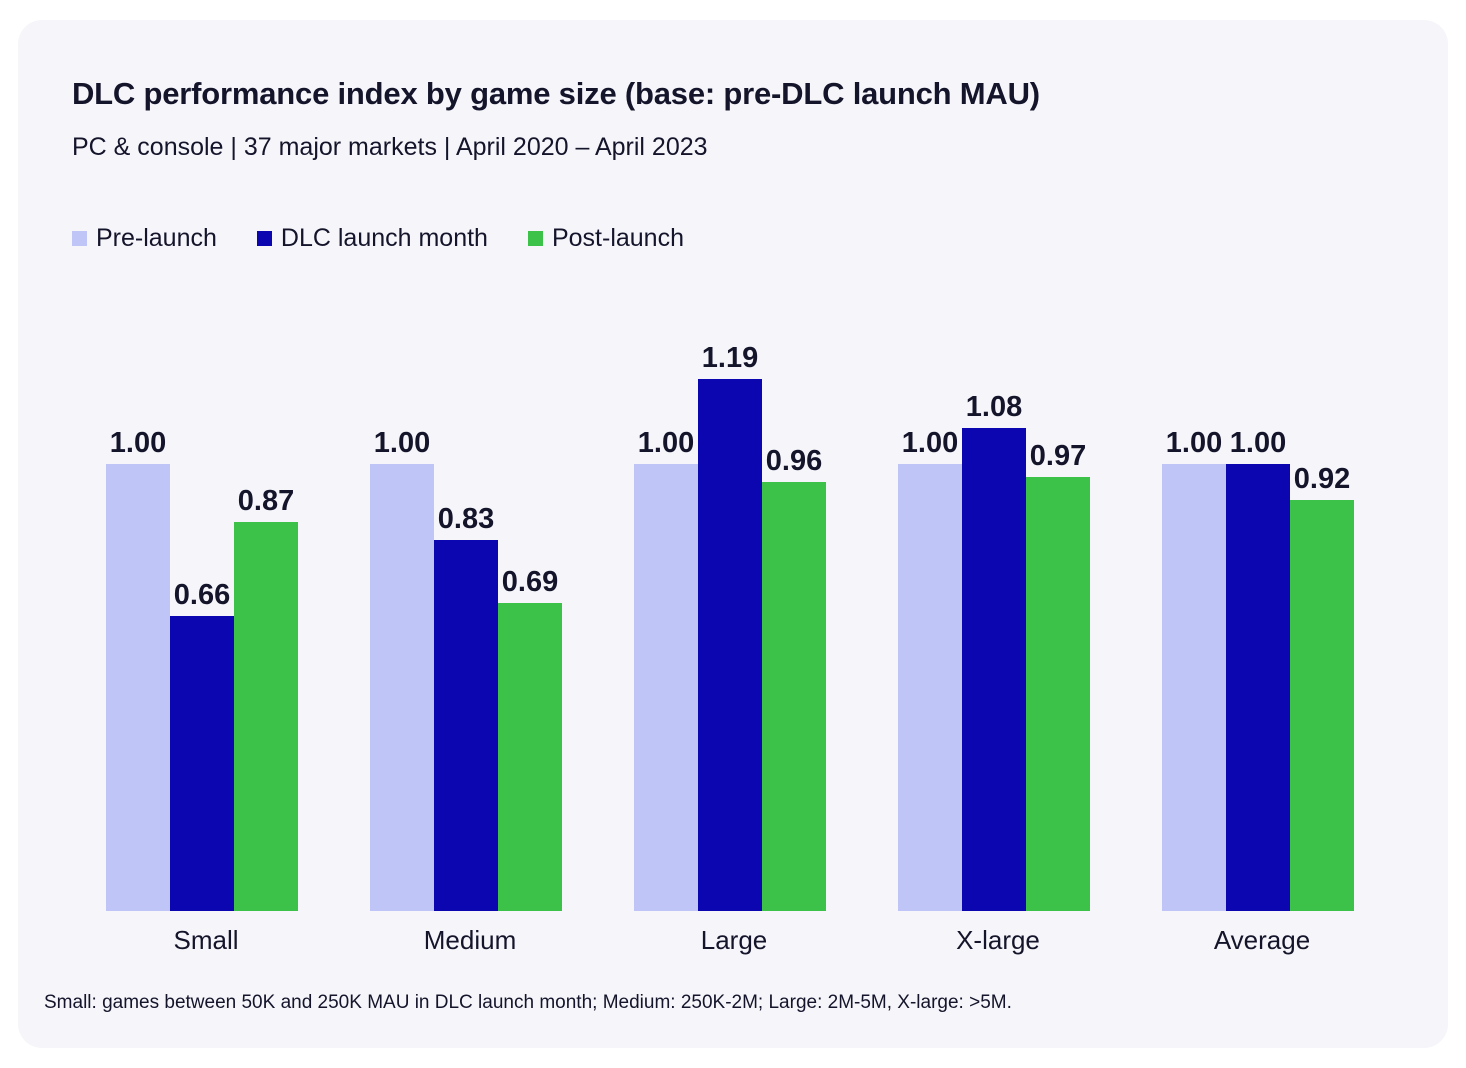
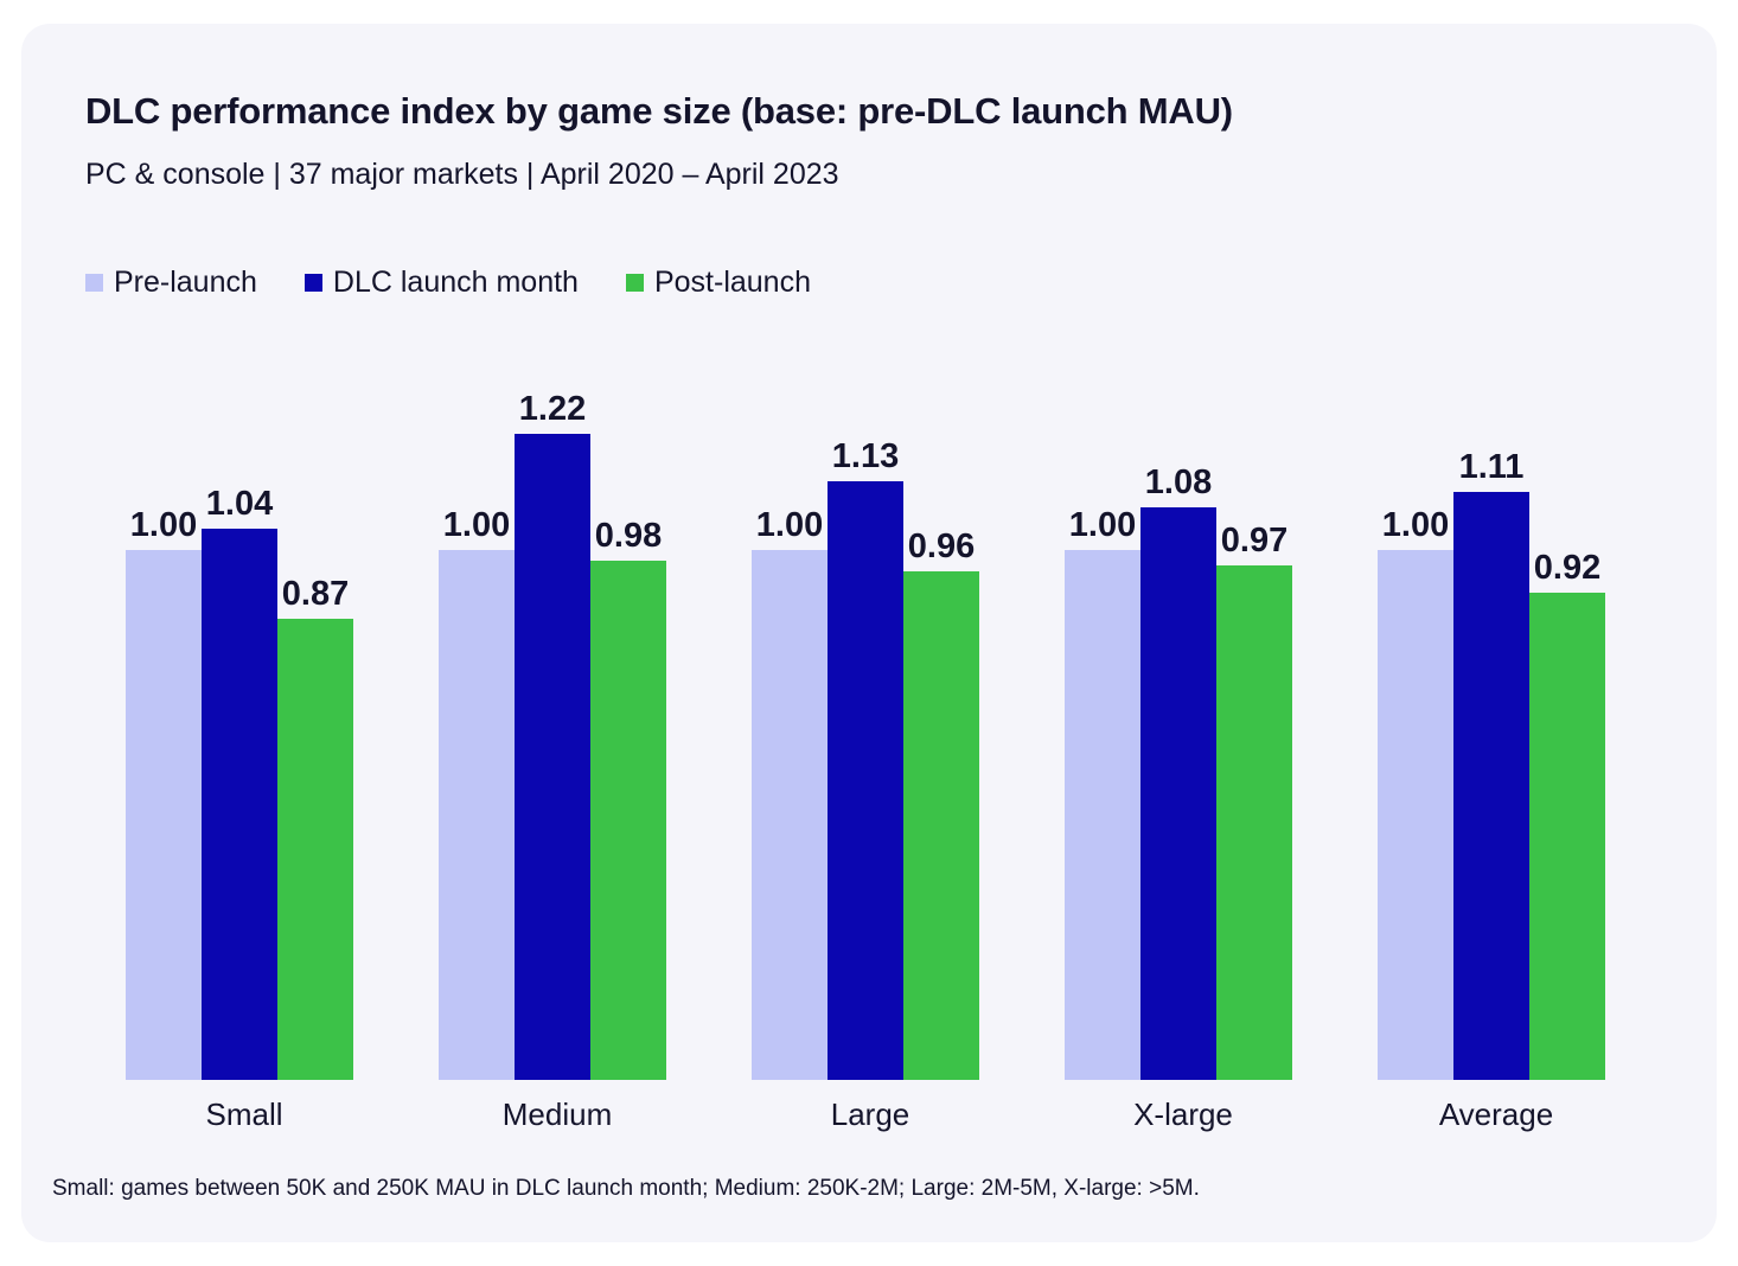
DLC launch month/Small: 0.66 -> 1.04
DLC launch month/Medium: 0.83 -> 1.22
Post-launch/Medium: 0.69 -> 0.98
DLC launch month/Large: 1.19 -> 1.13
DLC launch month/Average: 1.00 -> 1.11
